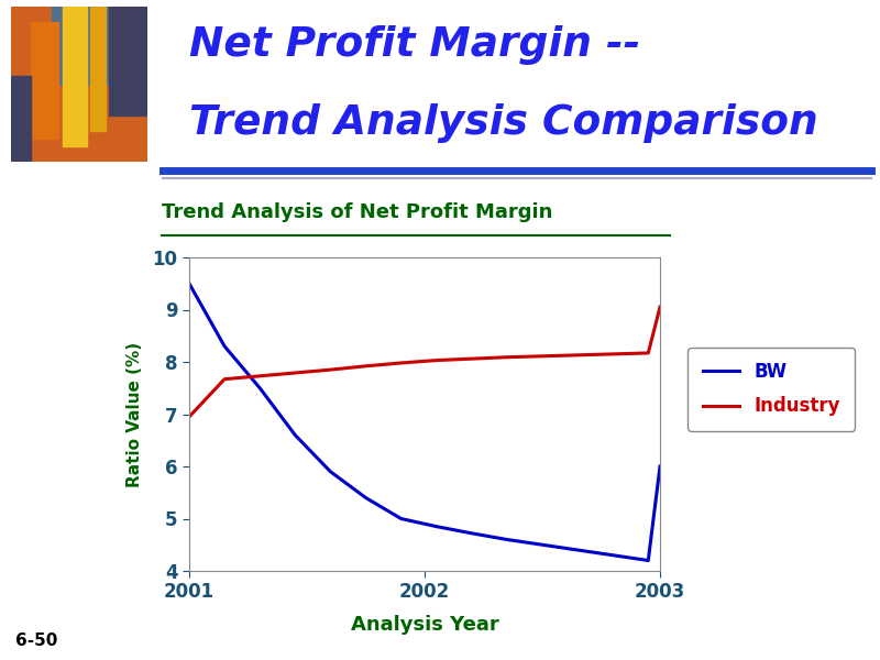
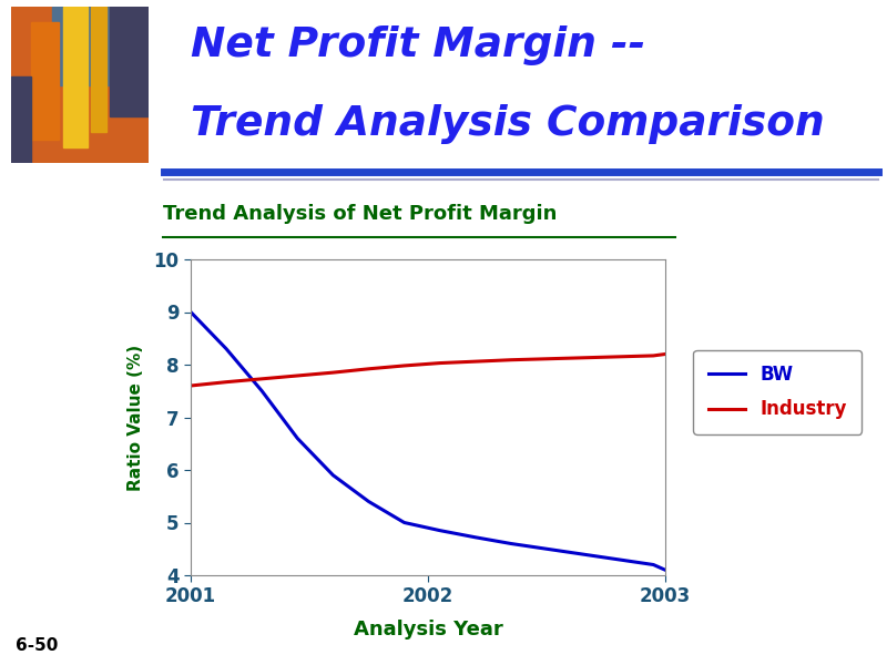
BW/2001: 9.50 -> 9.00
Industry/2001: 6.95 -> 7.60
BW/2003: 6.00 -> 4.10
Industry/2003: 9.05 -> 8.20
